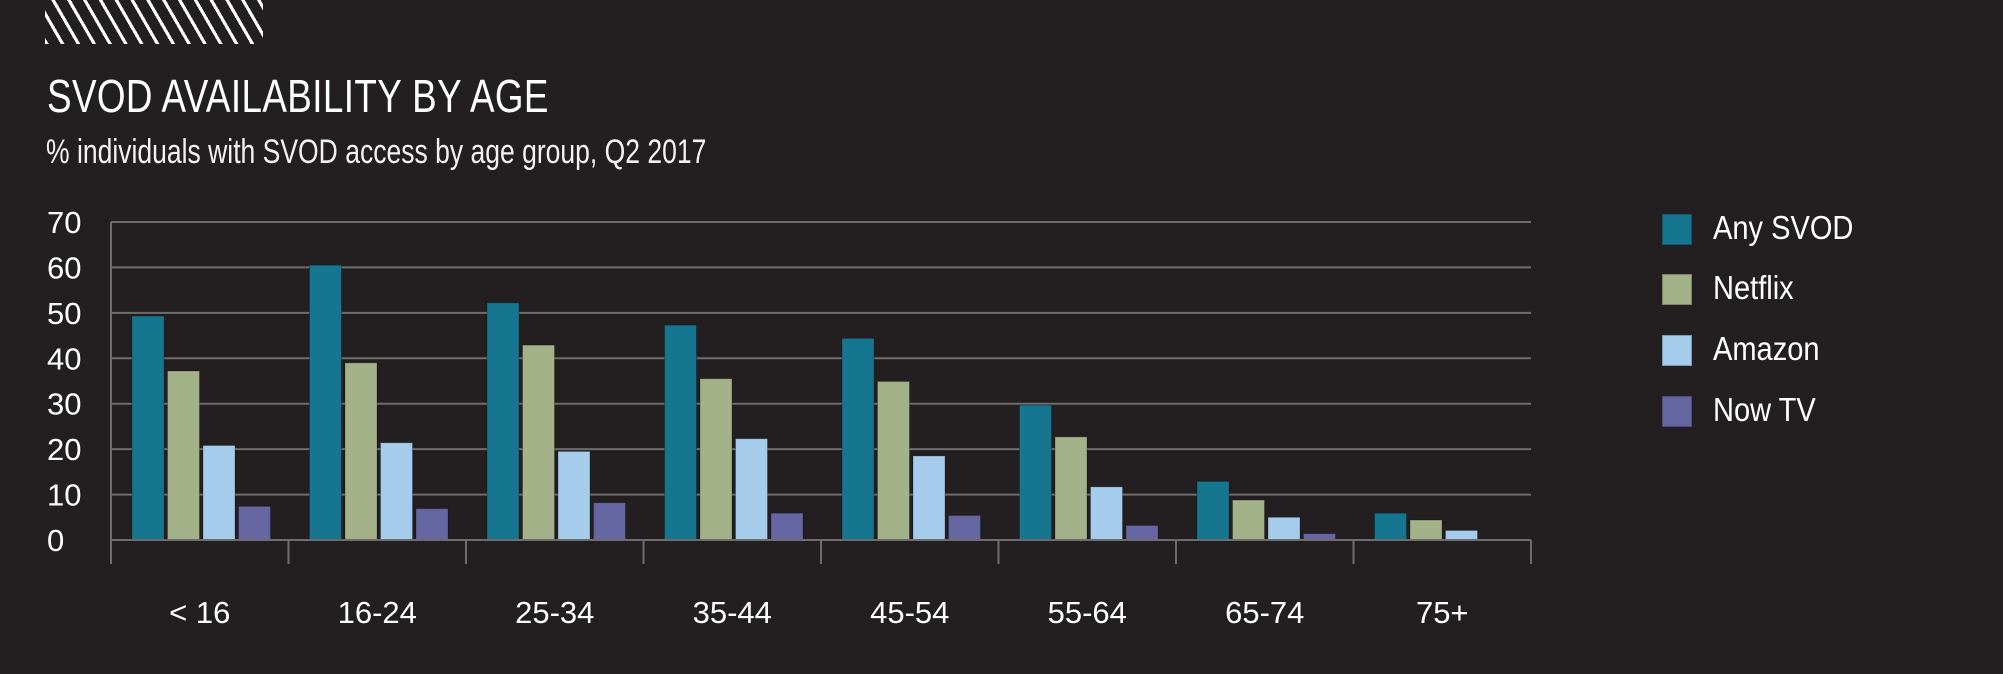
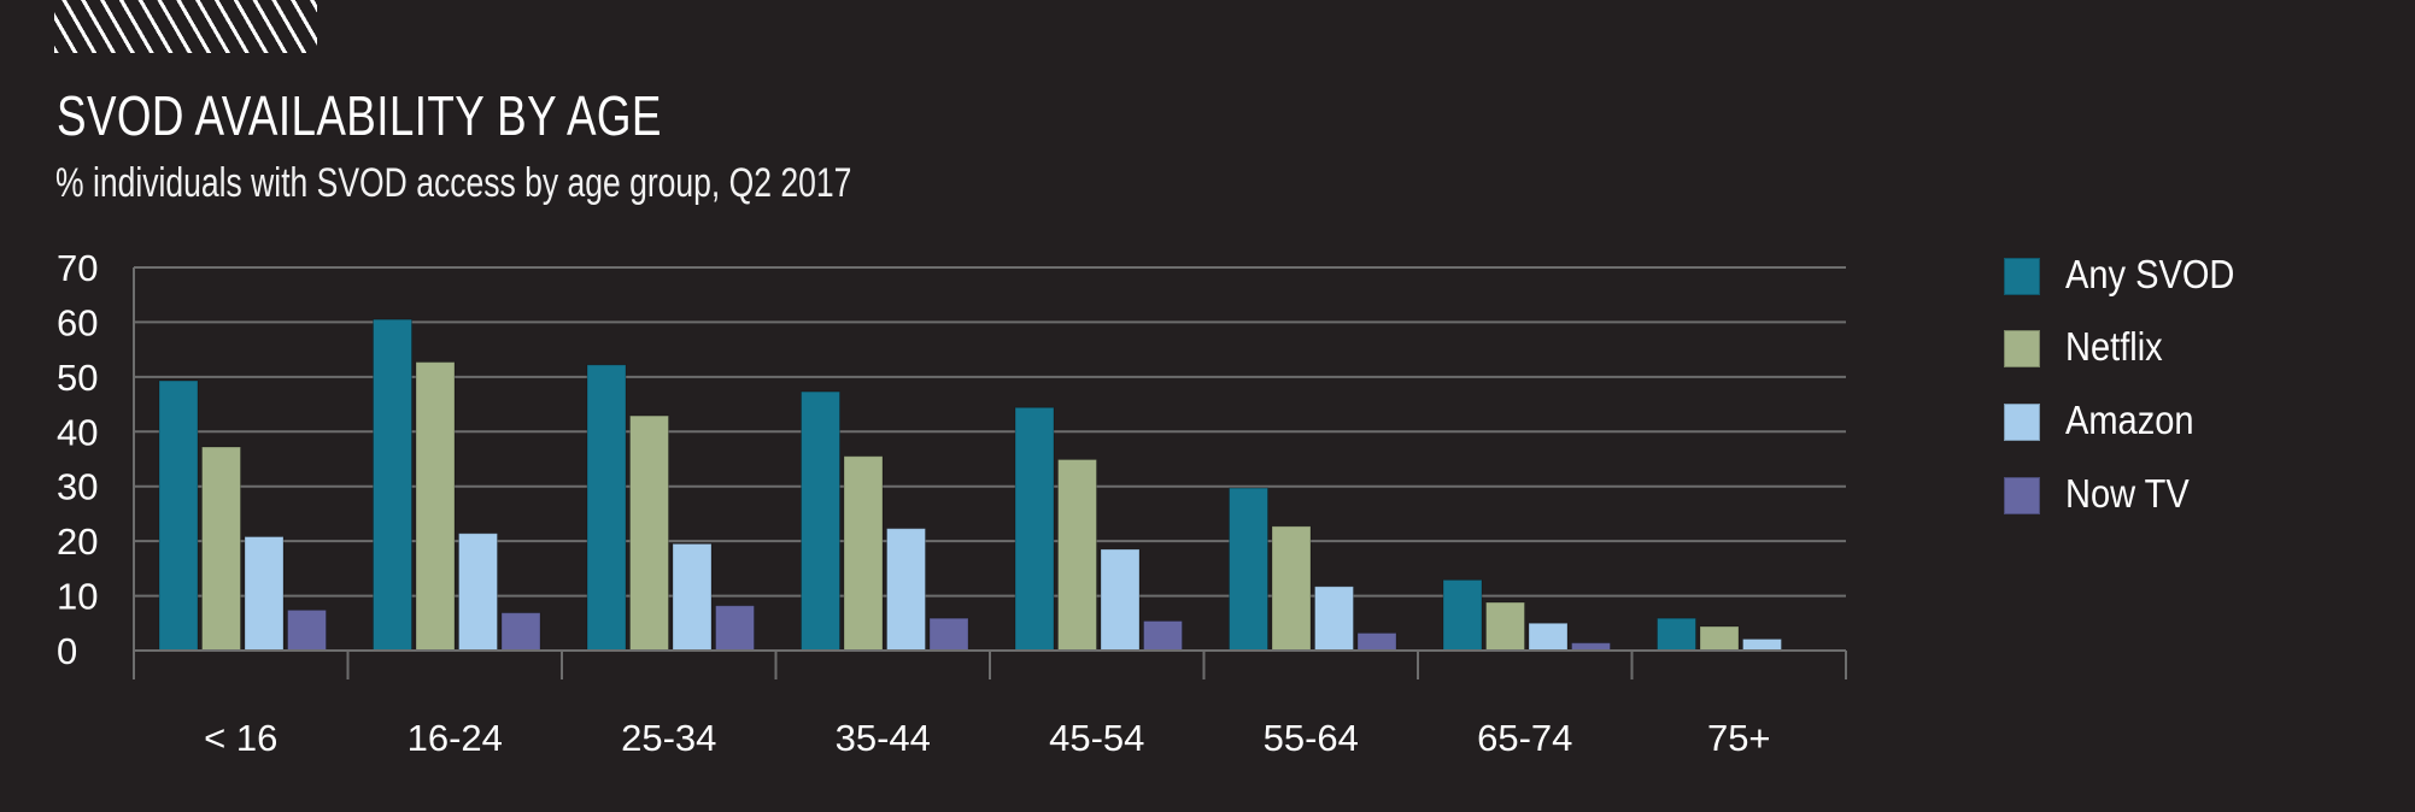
Netflix/16-24: 39 -> 53
